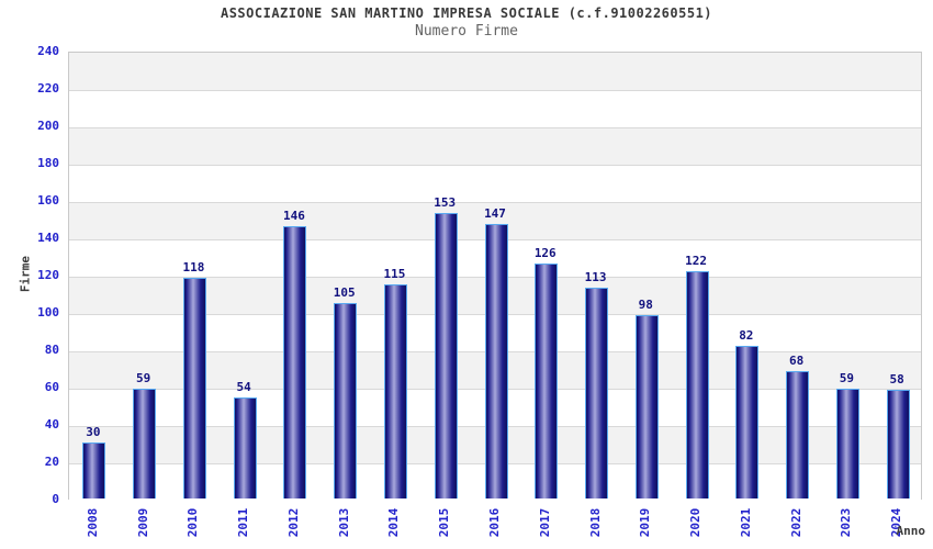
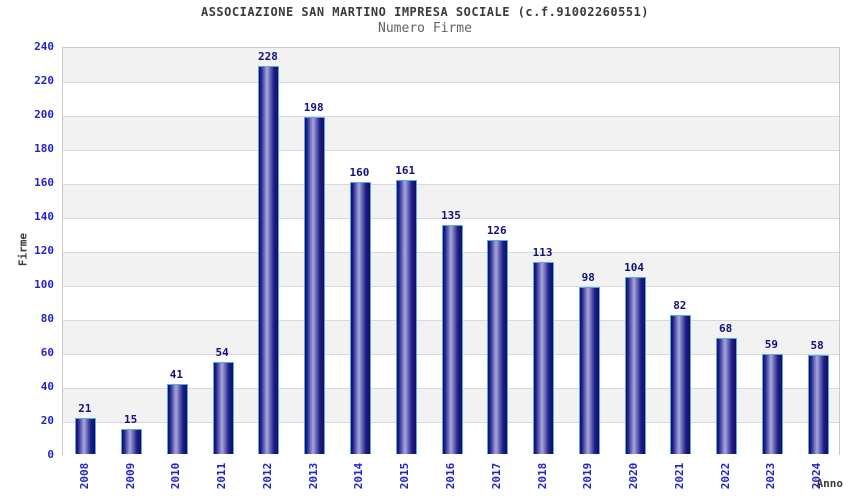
2008: 30 -> 21
2009: 59 -> 15
2010: 118 -> 41
2012: 146 -> 228
2013: 105 -> 198
2014: 115 -> 160
2015: 153 -> 161
2016: 147 -> 135
2020: 122 -> 104
